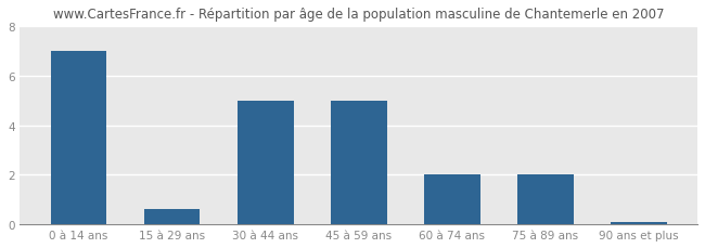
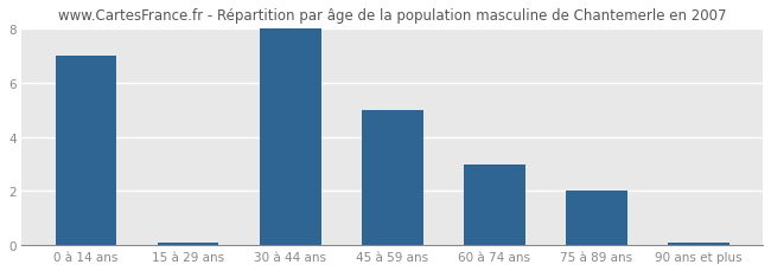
15 à 29 ans: 0.6 -> 0.1
30 à 44 ans: 5.0 -> 8.0
60 à 74 ans: 2.0 -> 3.0
